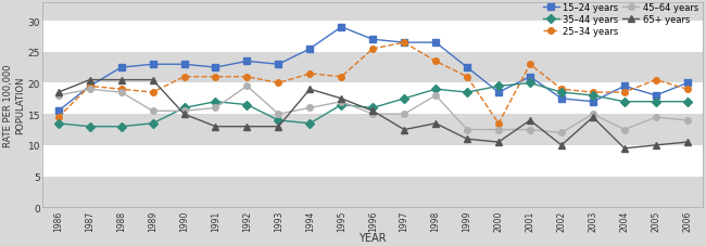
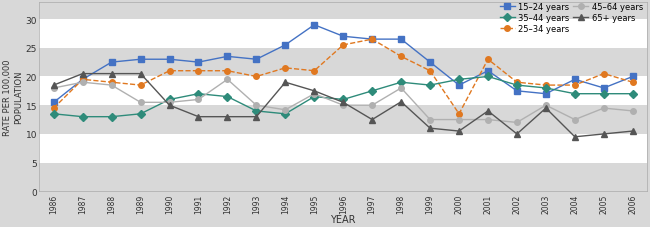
45–64 years/1994: 16.0 -> 14.2
65+ years/1998: 13.5 -> 15.6
